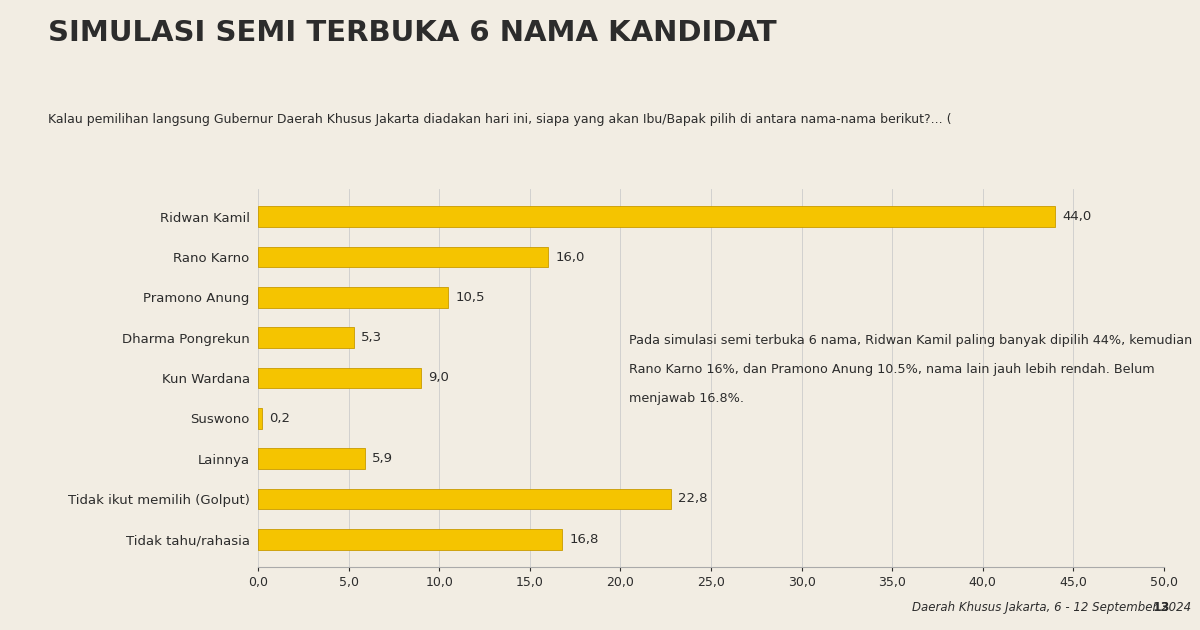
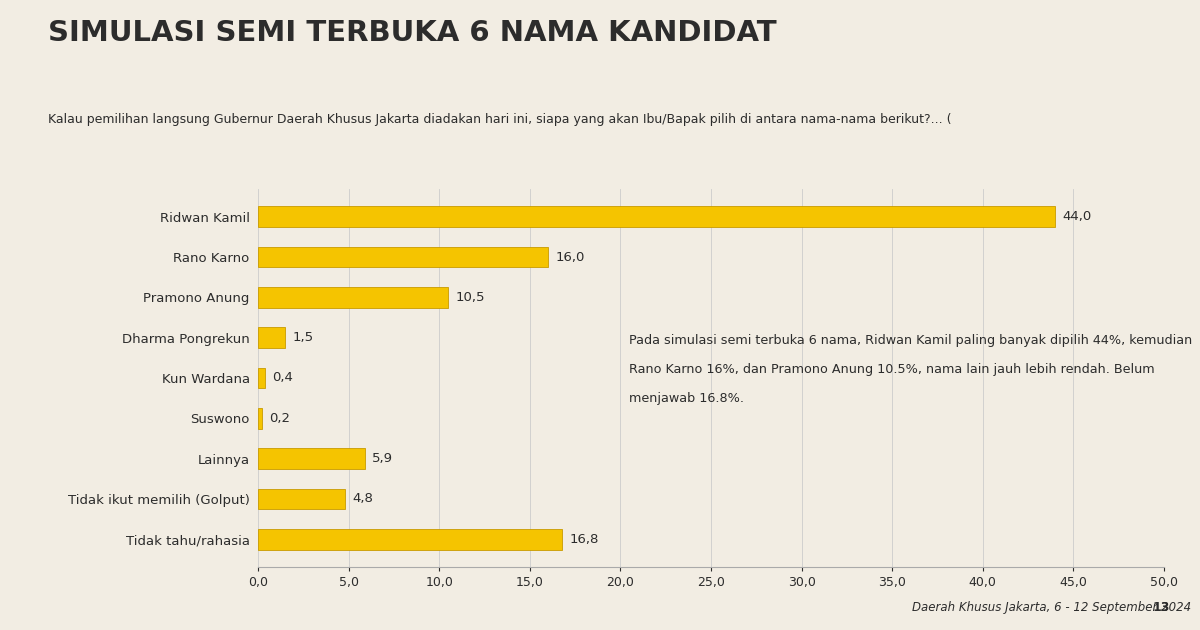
Dharma Pongrekun: 5,3 -> 1,5
Kun Wardana: 9,0 -> 0,4
Tidak ikut memilih (Golput): 22,8 -> 4,8
